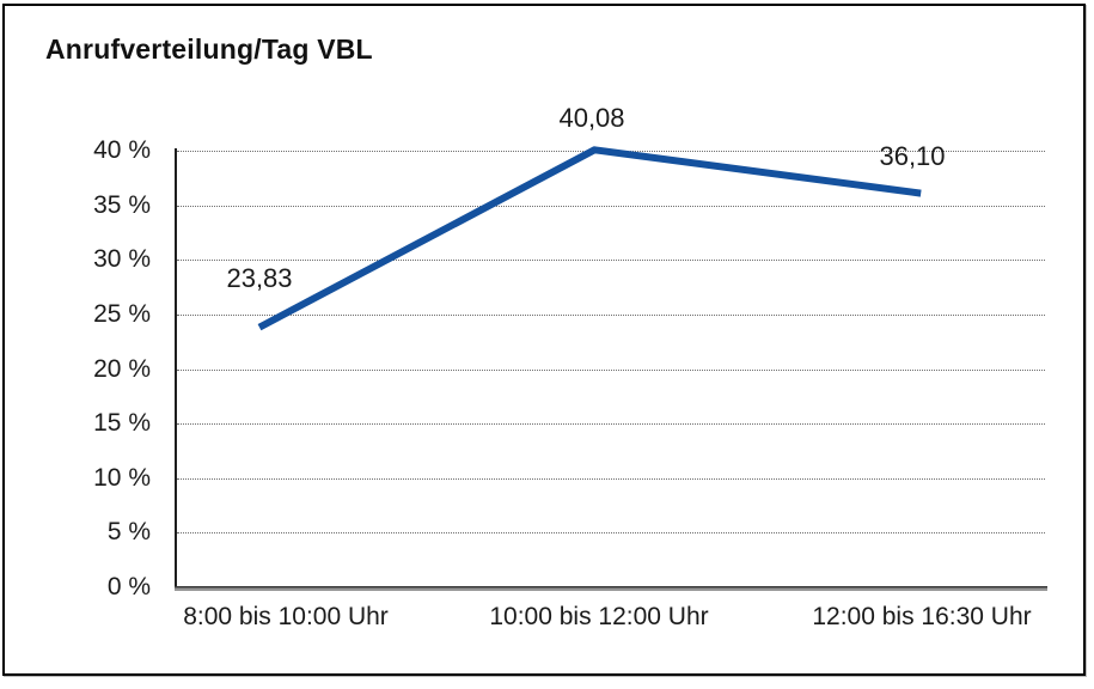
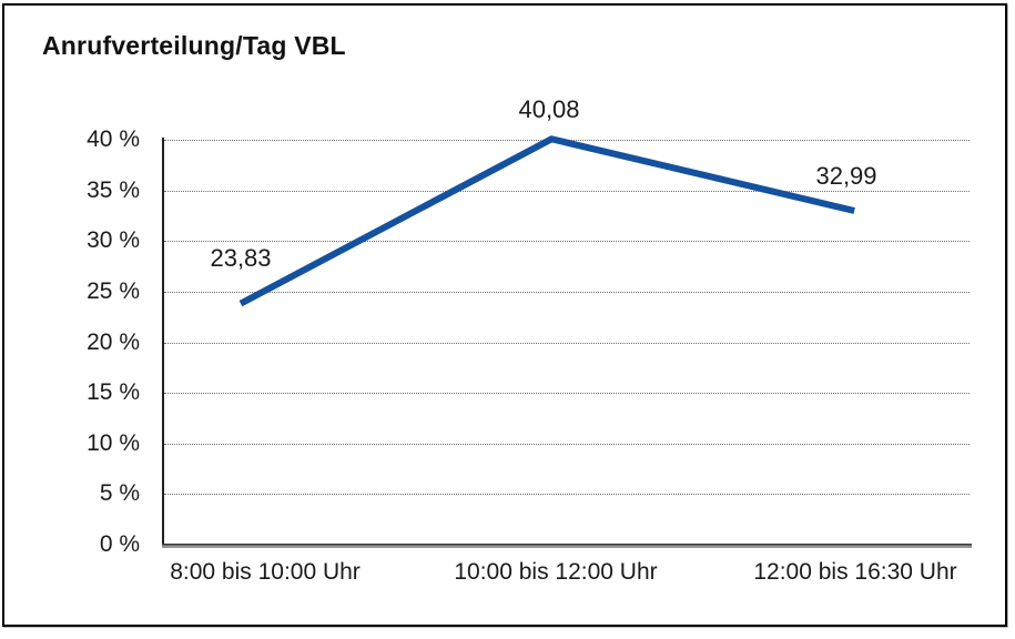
12:00 bis 16:30 Uhr: 36,10 -> 32,99
